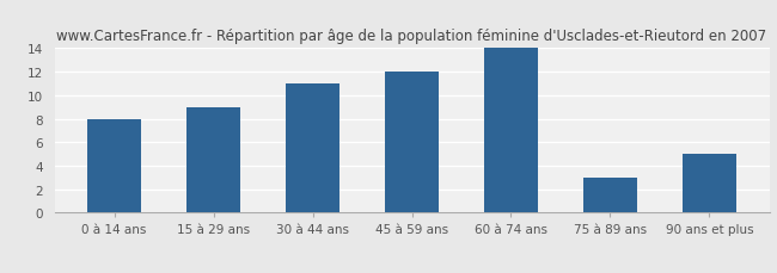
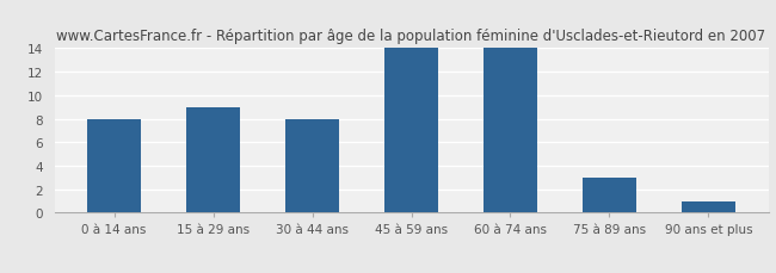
30 à 44 ans: 11 -> 8
45 à 59 ans: 12 -> 14
90 ans et plus: 5 -> 1
